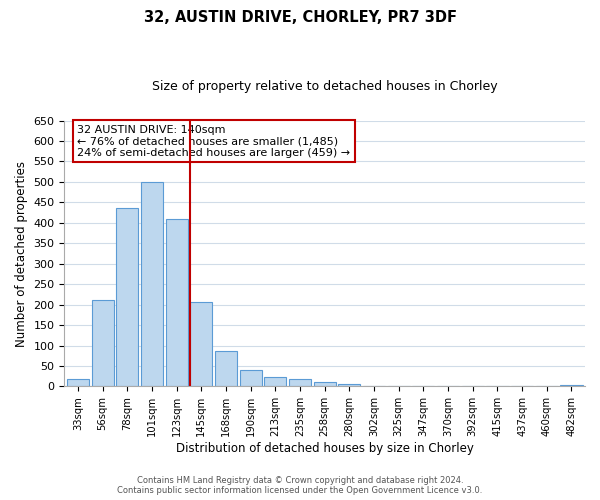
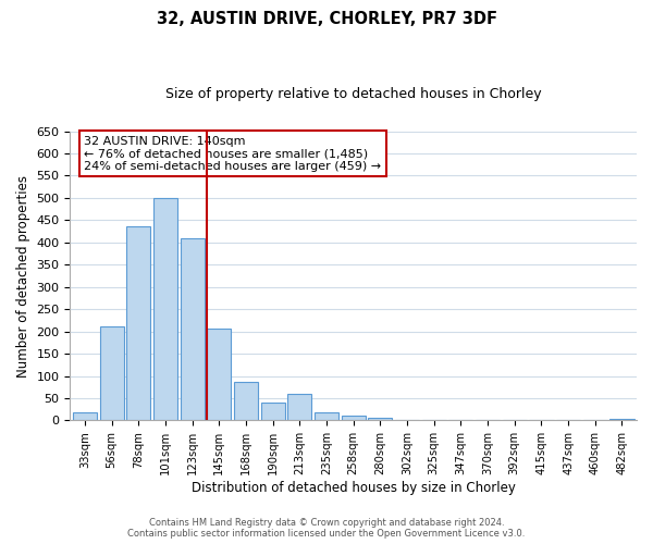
213sqm: 22 -> 60
